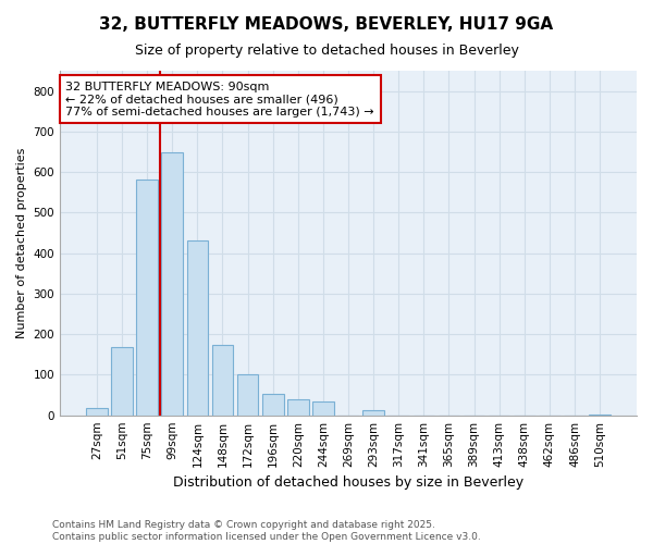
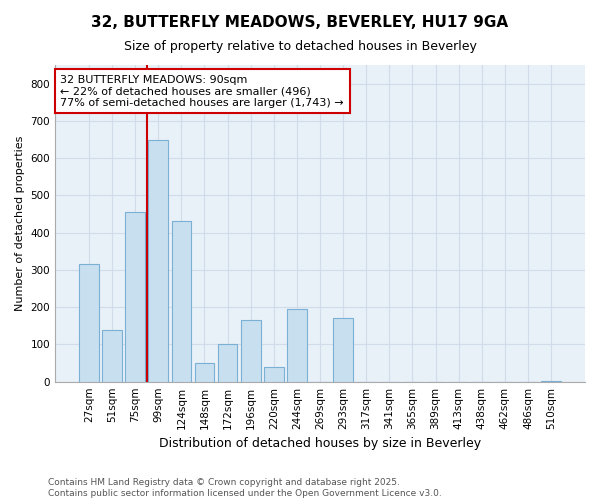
27sqm: 18 -> 315
51sqm: 168 -> 140
75sqm: 582 -> 455
148sqm: 173 -> 50
196sqm: 52 -> 165
244sqm: 33 -> 195
293sqm: 12 -> 170
